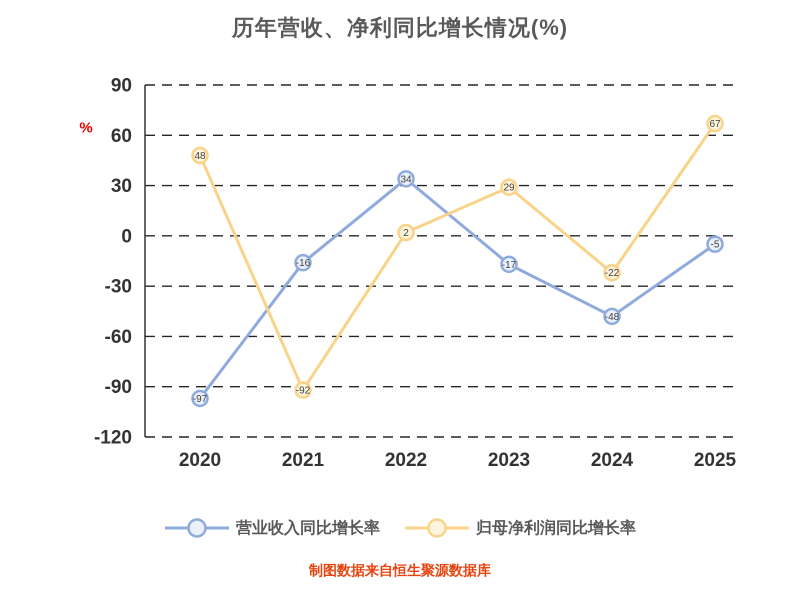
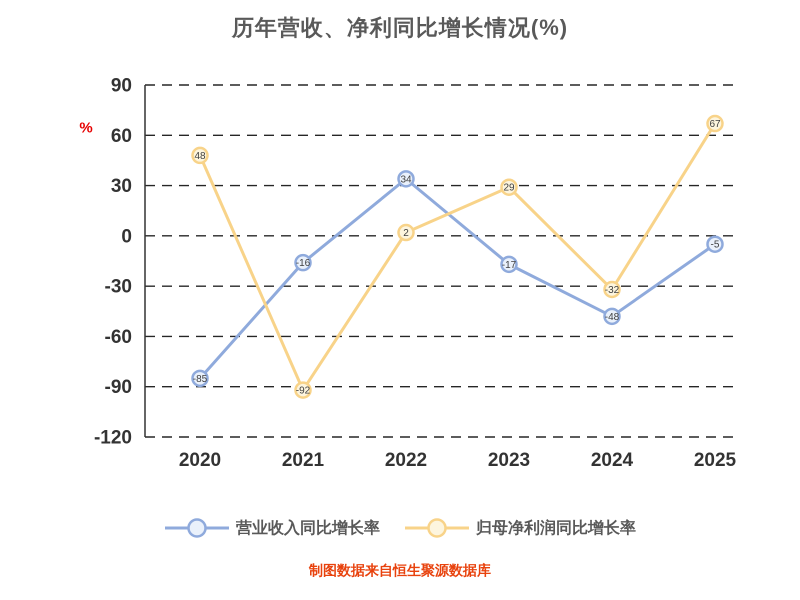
营业收入同比增长率/2020: -97 -> -85
归母净利润同比增长率/2024: -22 -> -32
